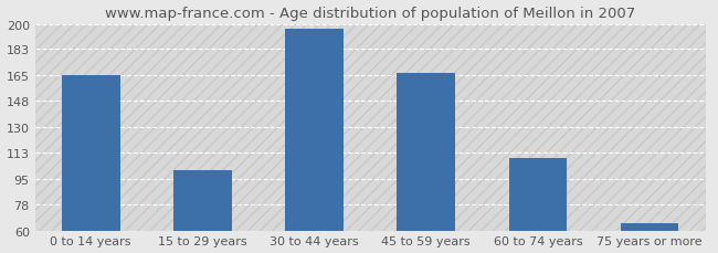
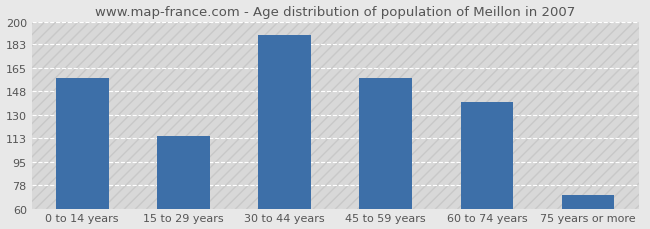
0 to 14 years: 165 -> 158
15 to 29 years: 101 -> 114
30 to 44 years: 197 -> 190
45 to 59 years: 167 -> 158
60 to 74 years: 109 -> 140
75 years or more: 65 -> 70
